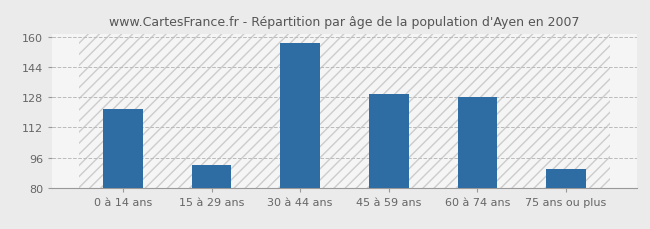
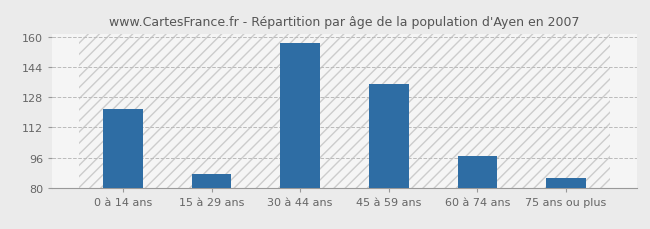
15 à 29 ans: 92 -> 87
45 à 59 ans: 130 -> 135
60 à 74 ans: 128 -> 97
75 ans ou plus: 90 -> 85
